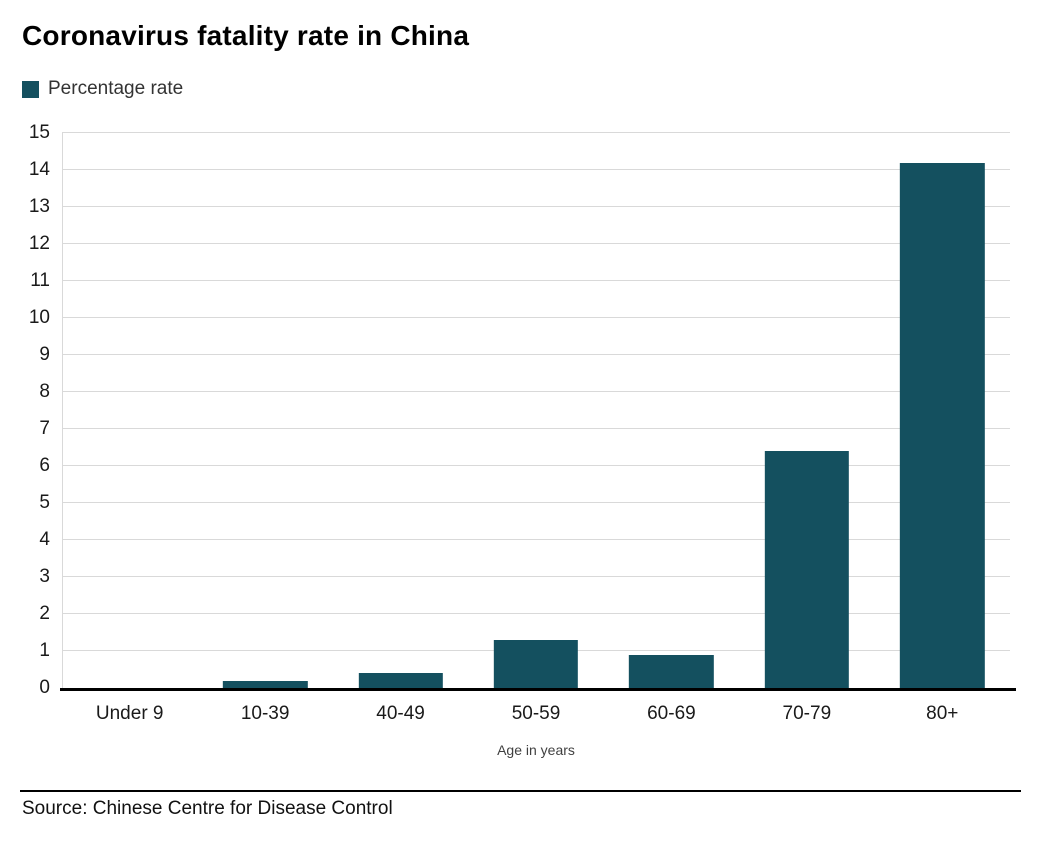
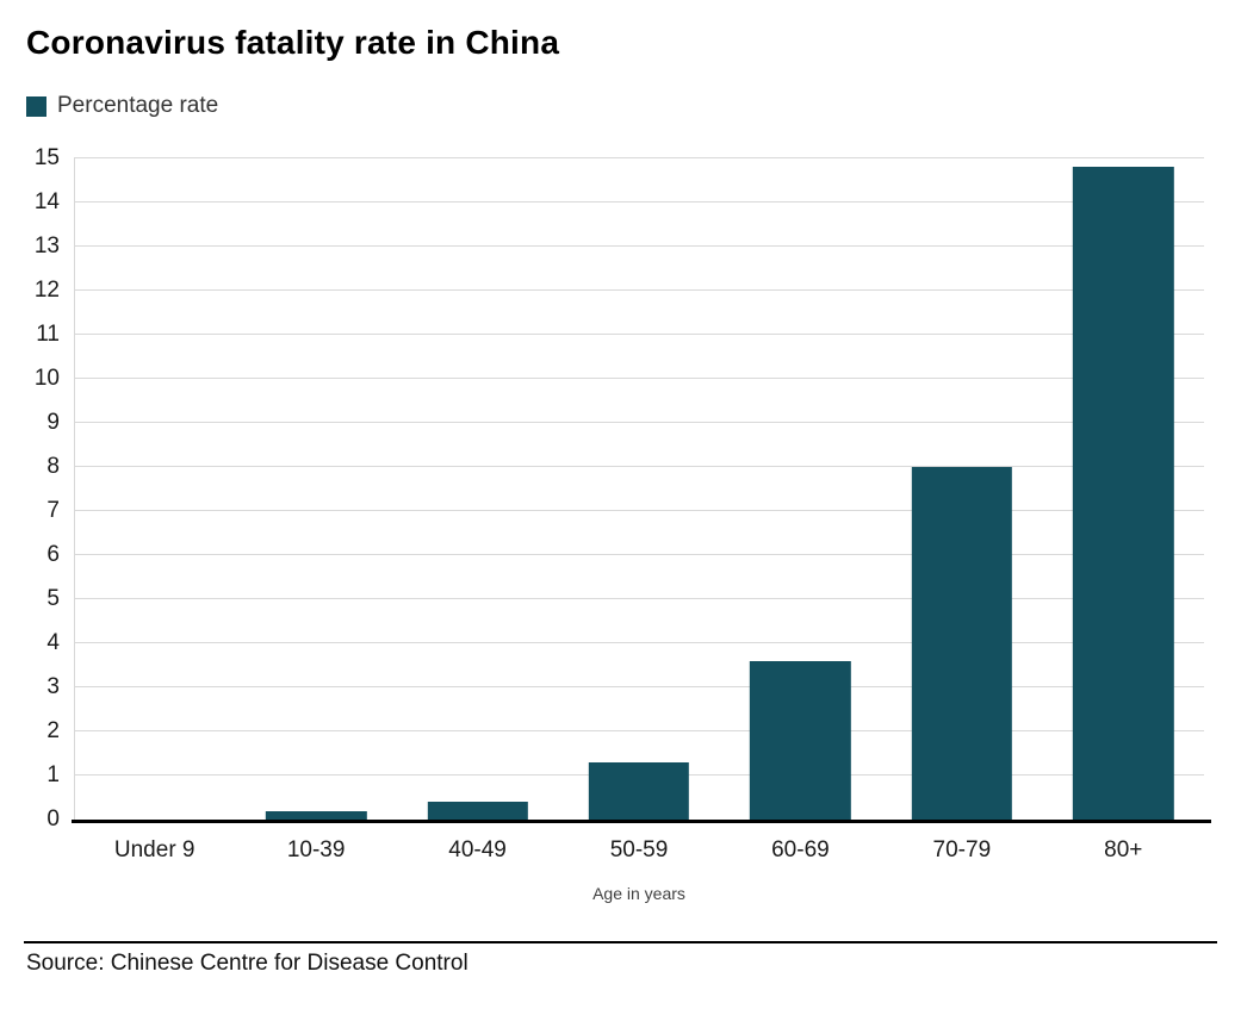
60-69: 0.9 -> 3.6
70-79: 6.4 -> 8.0
80+: 14.2 -> 14.8
